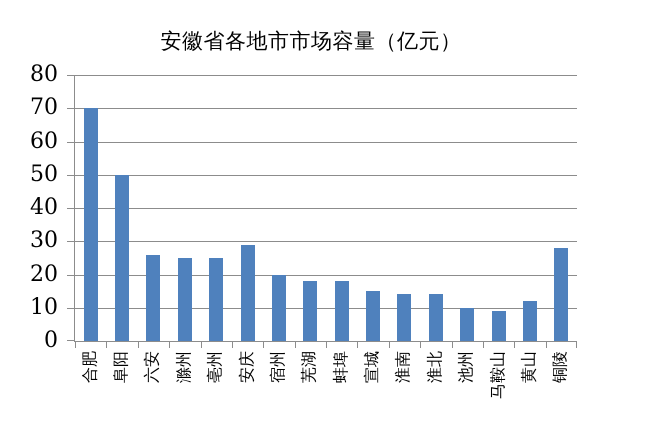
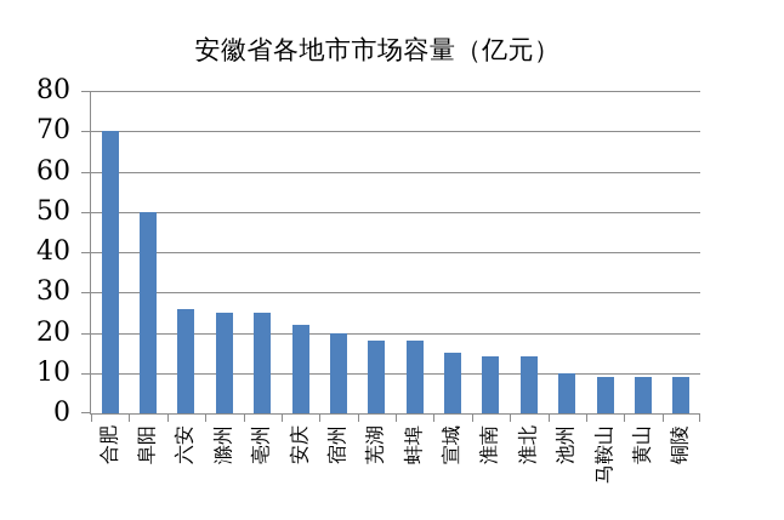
安庆: 29 -> 22
黄山: 12 -> 9
铜陵: 28 -> 9
